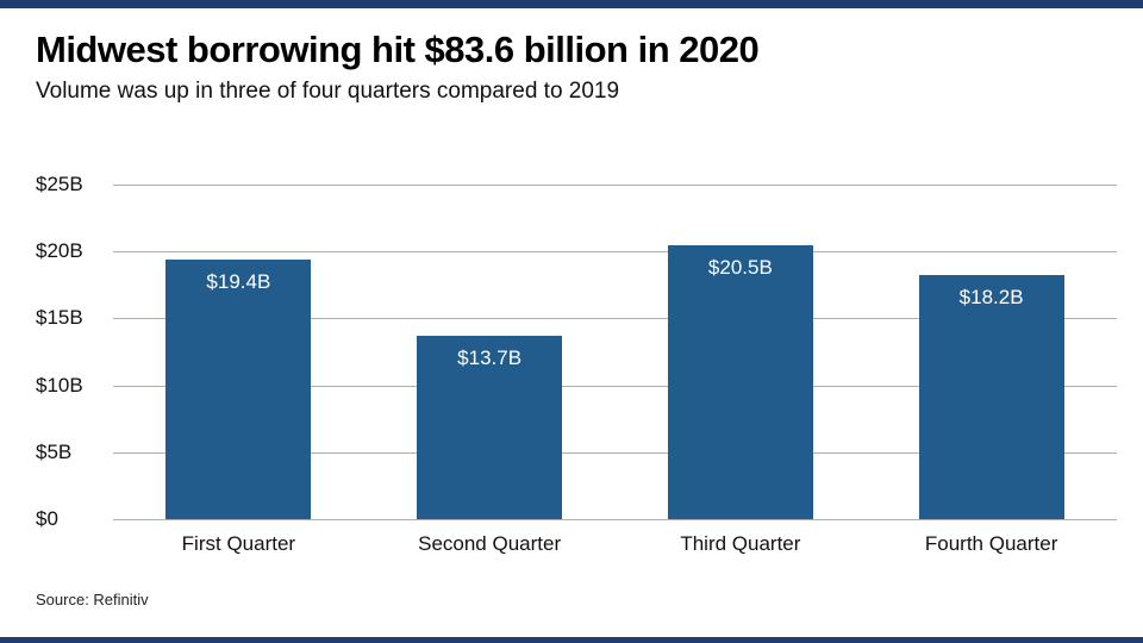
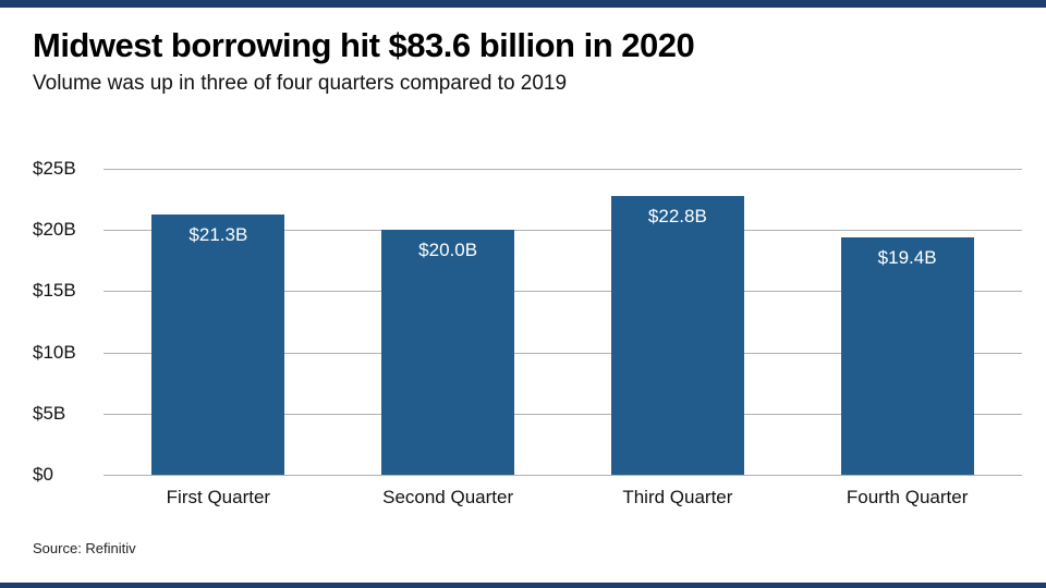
First Quarter: $19.4B -> $21.3B
Second Quarter: $13.7B -> $20.0B
Third Quarter: $20.5B -> $22.8B
Fourth Quarter: $18.2B -> $19.4B
